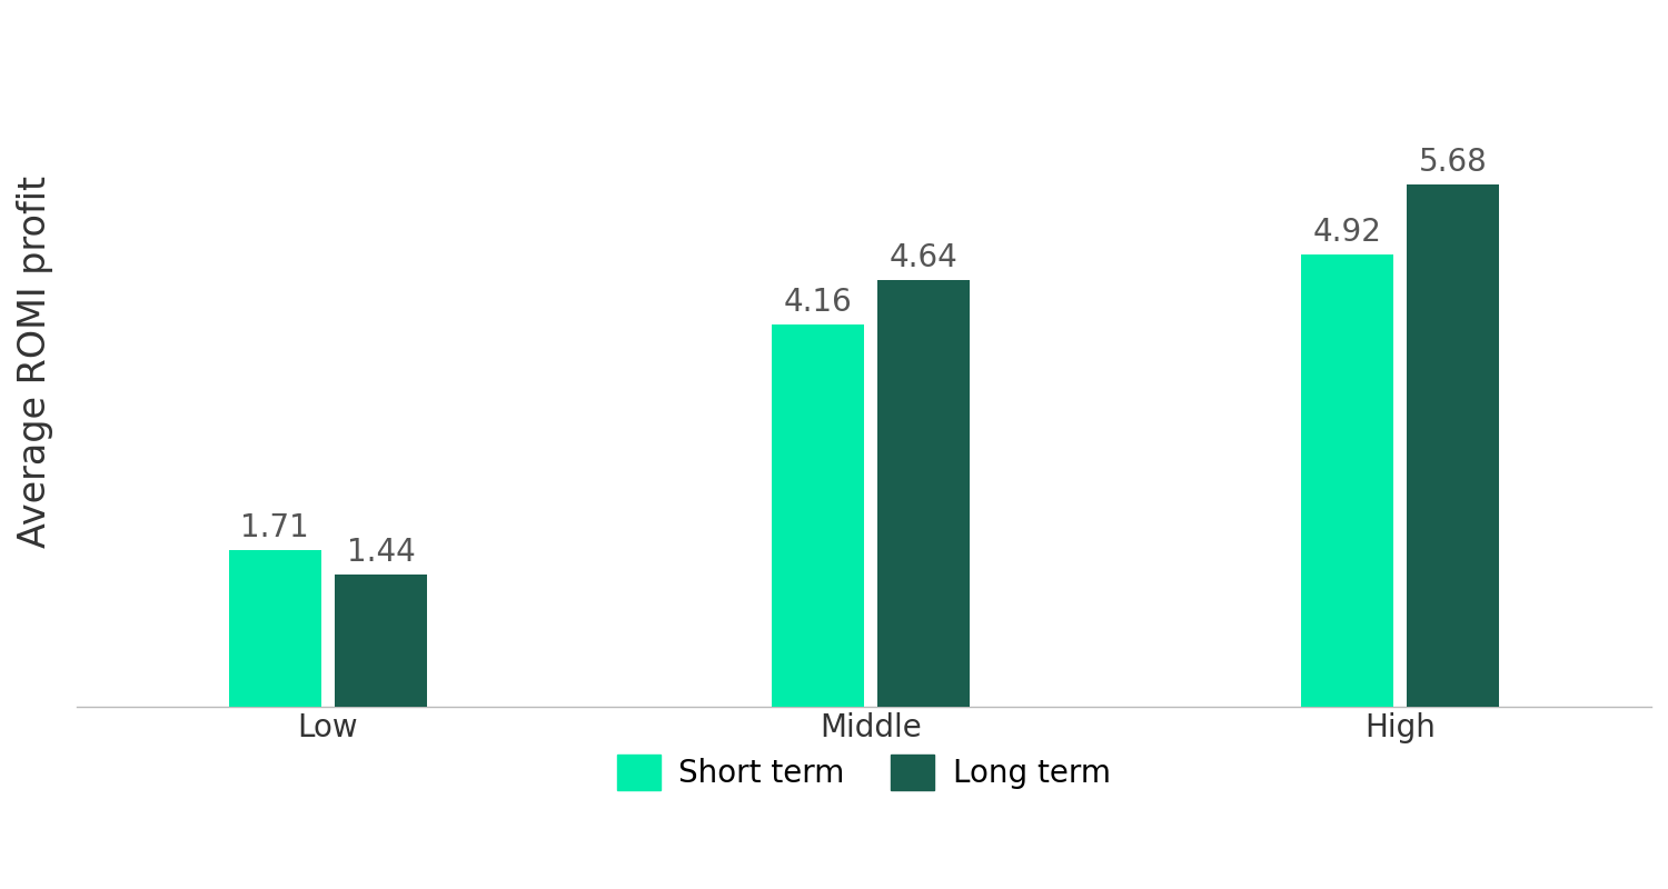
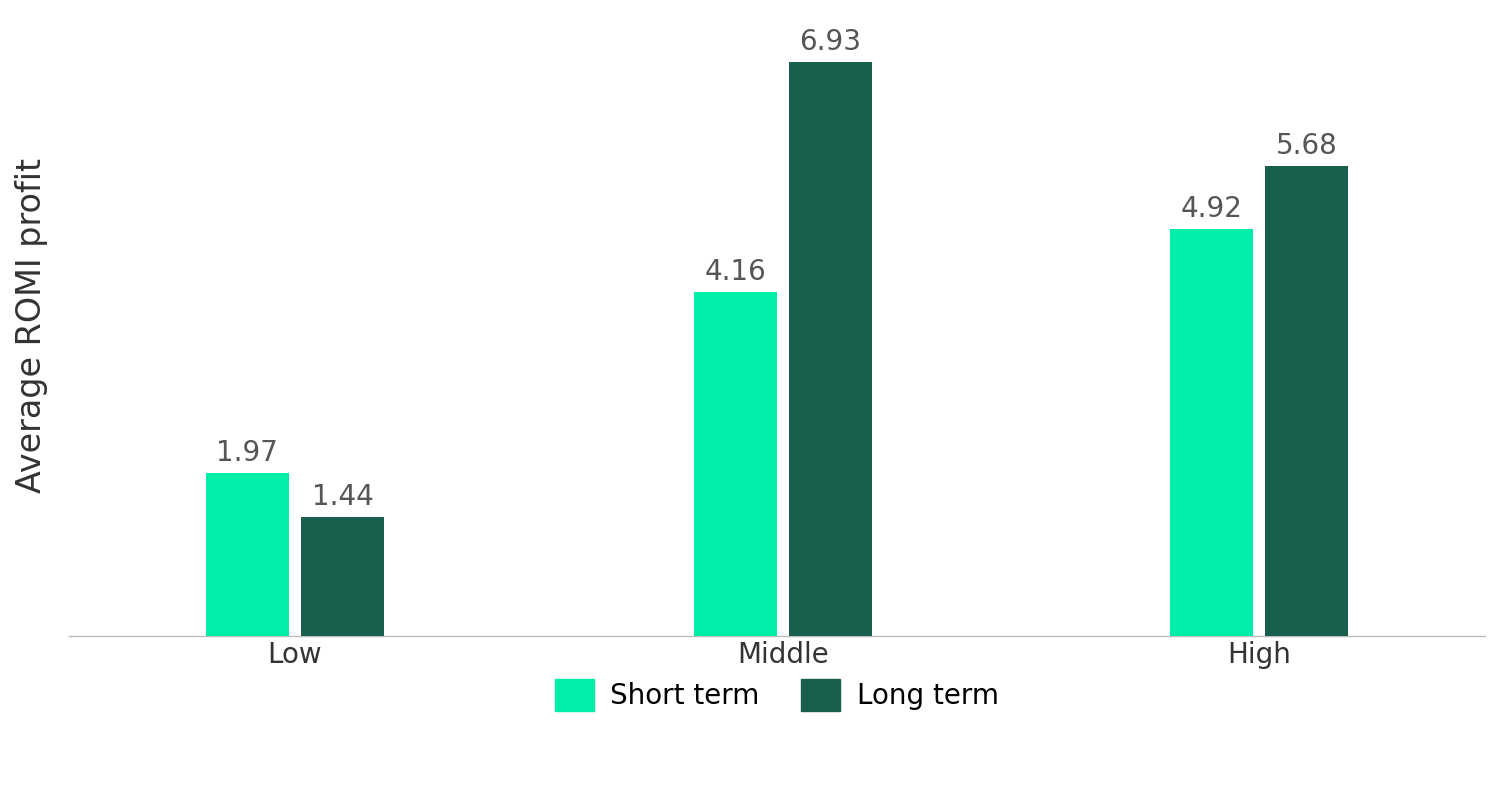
Short term/Low: 1.71 -> 1.97
Long term/Middle: 4.64 -> 6.93
